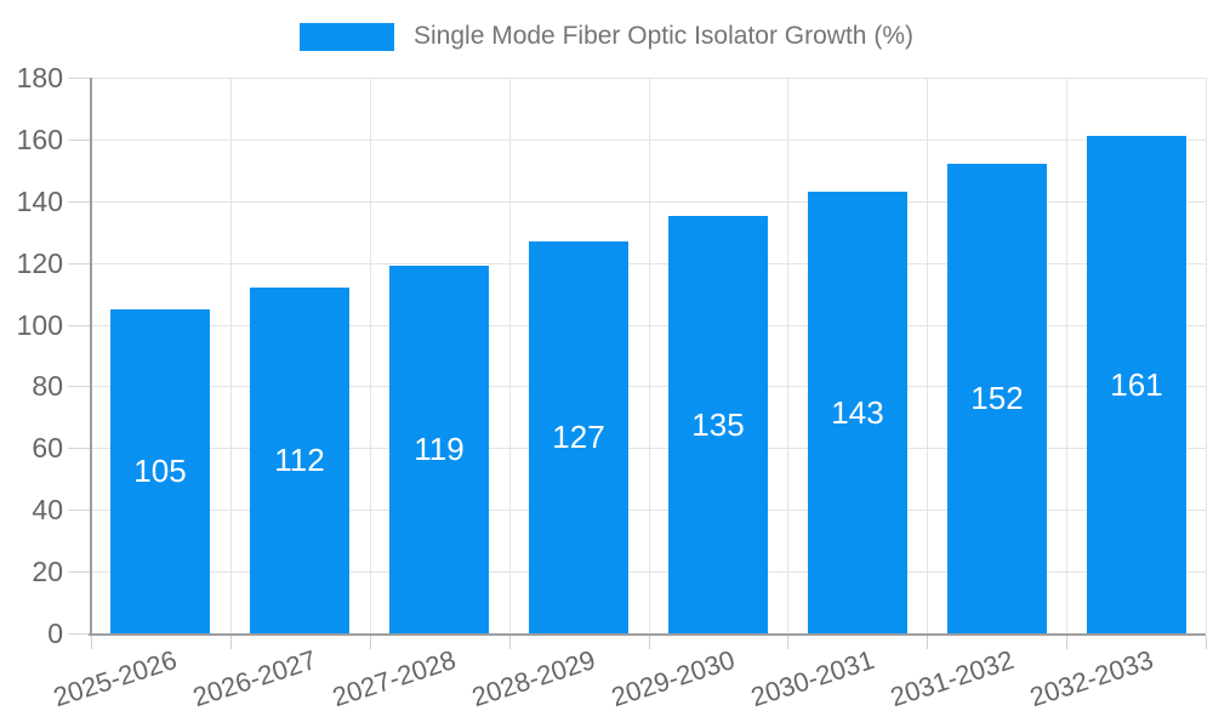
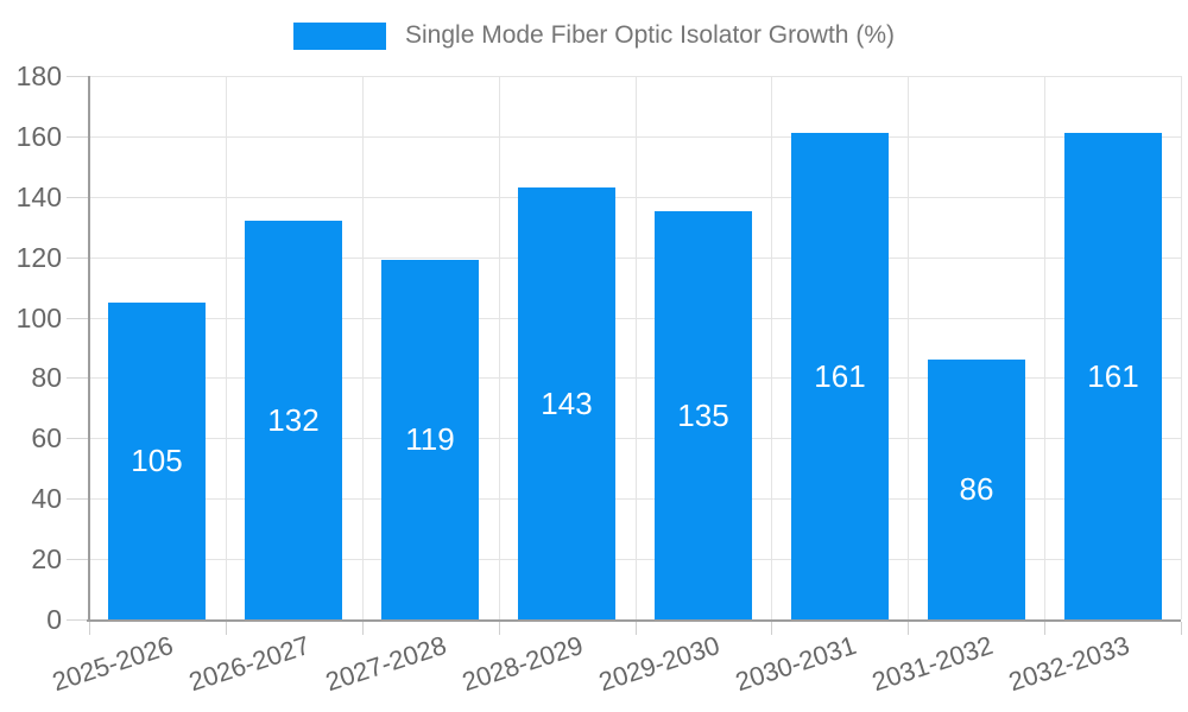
2026-2027: 112 -> 132
2028-2029: 127 -> 143
2030-2031: 143 -> 161
2031-2032: 152 -> 86
